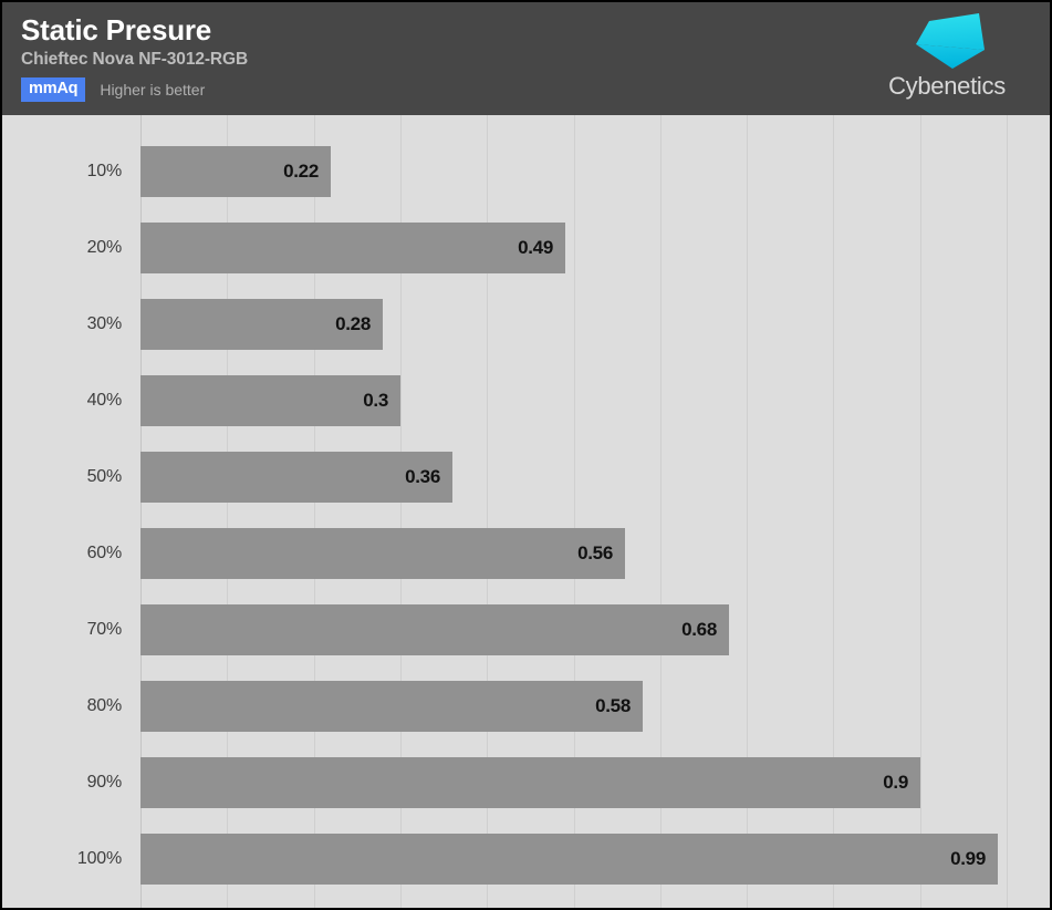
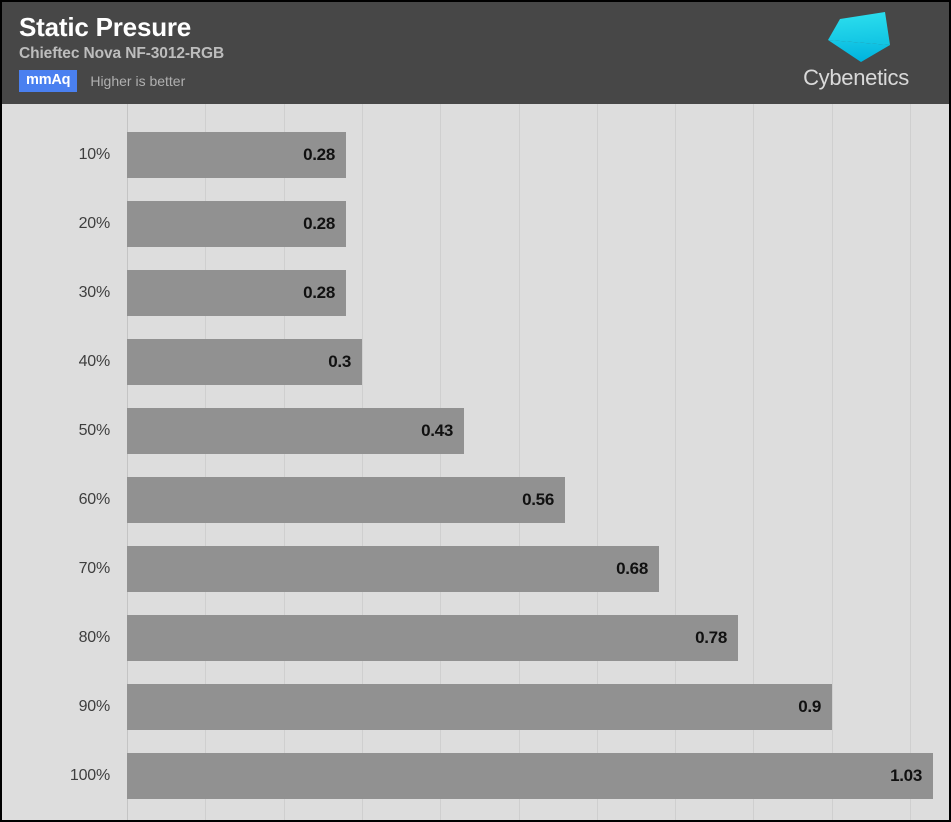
10%: 0.22 -> 0.28
20%: 0.49 -> 0.28
50%: 0.36 -> 0.43
80%: 0.58 -> 0.78
100%: 0.99 -> 1.03
